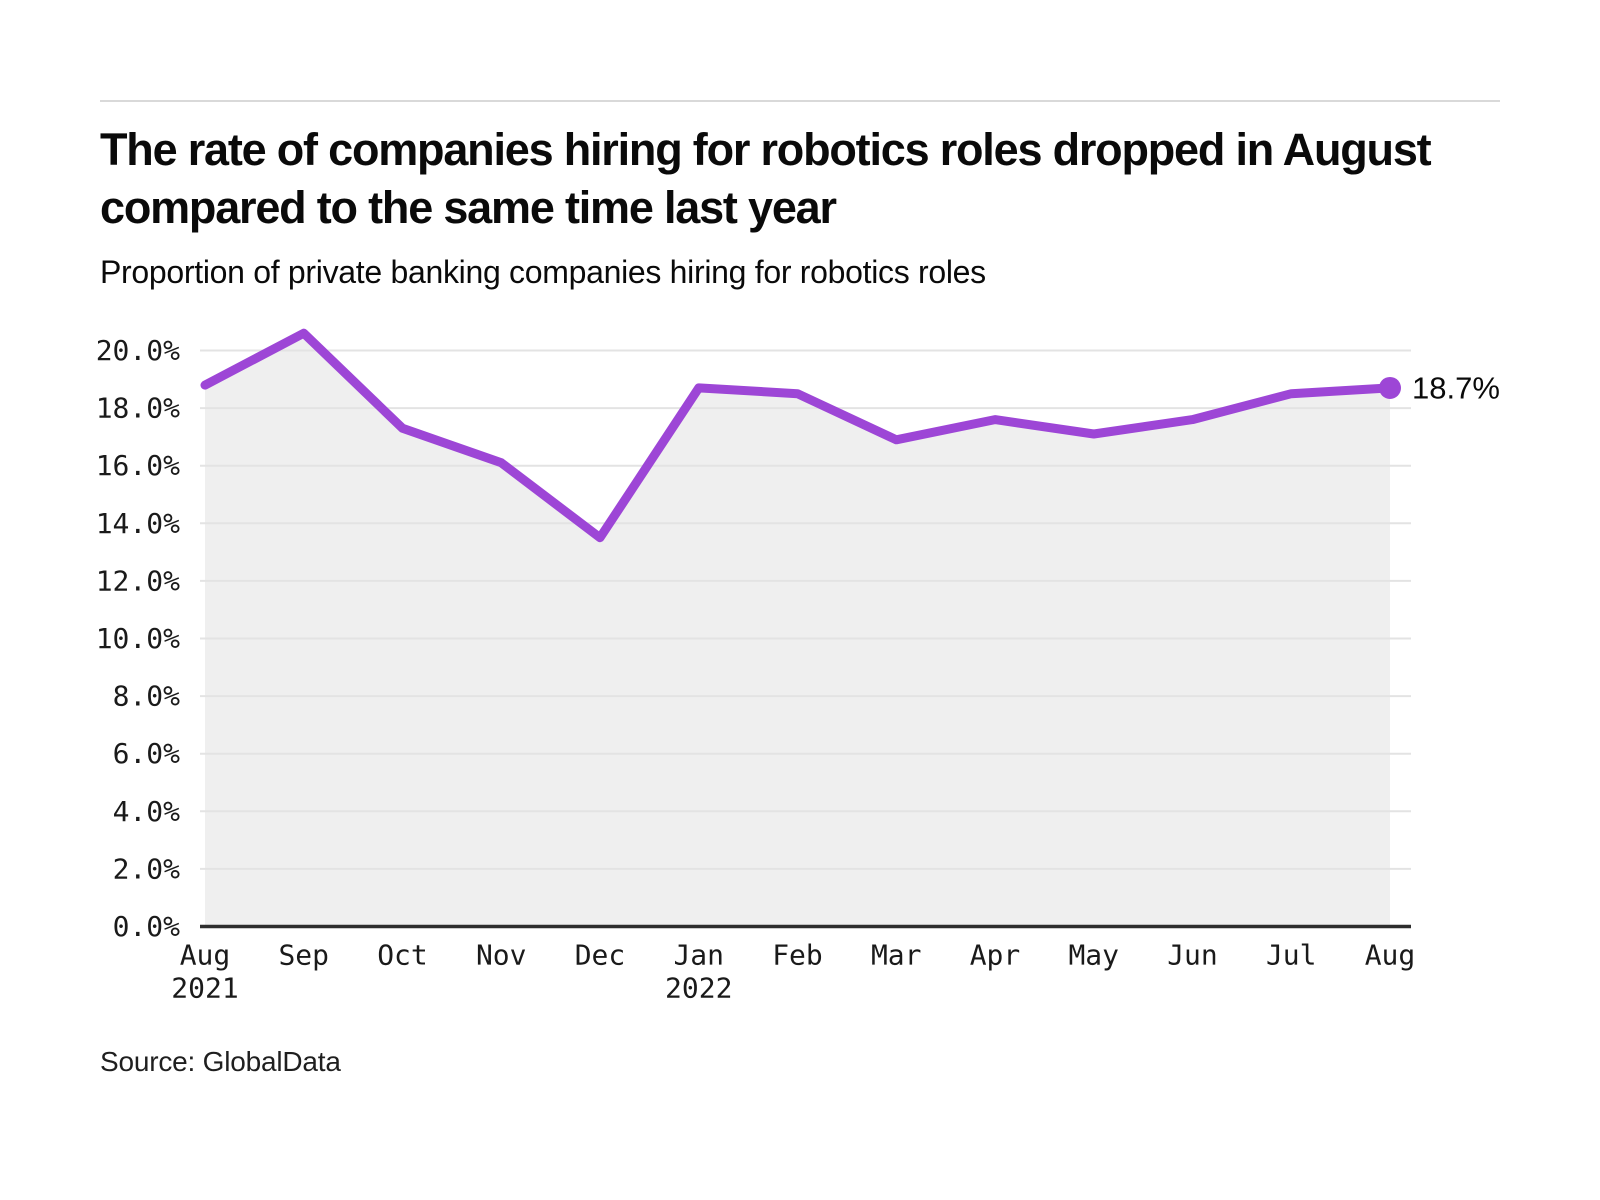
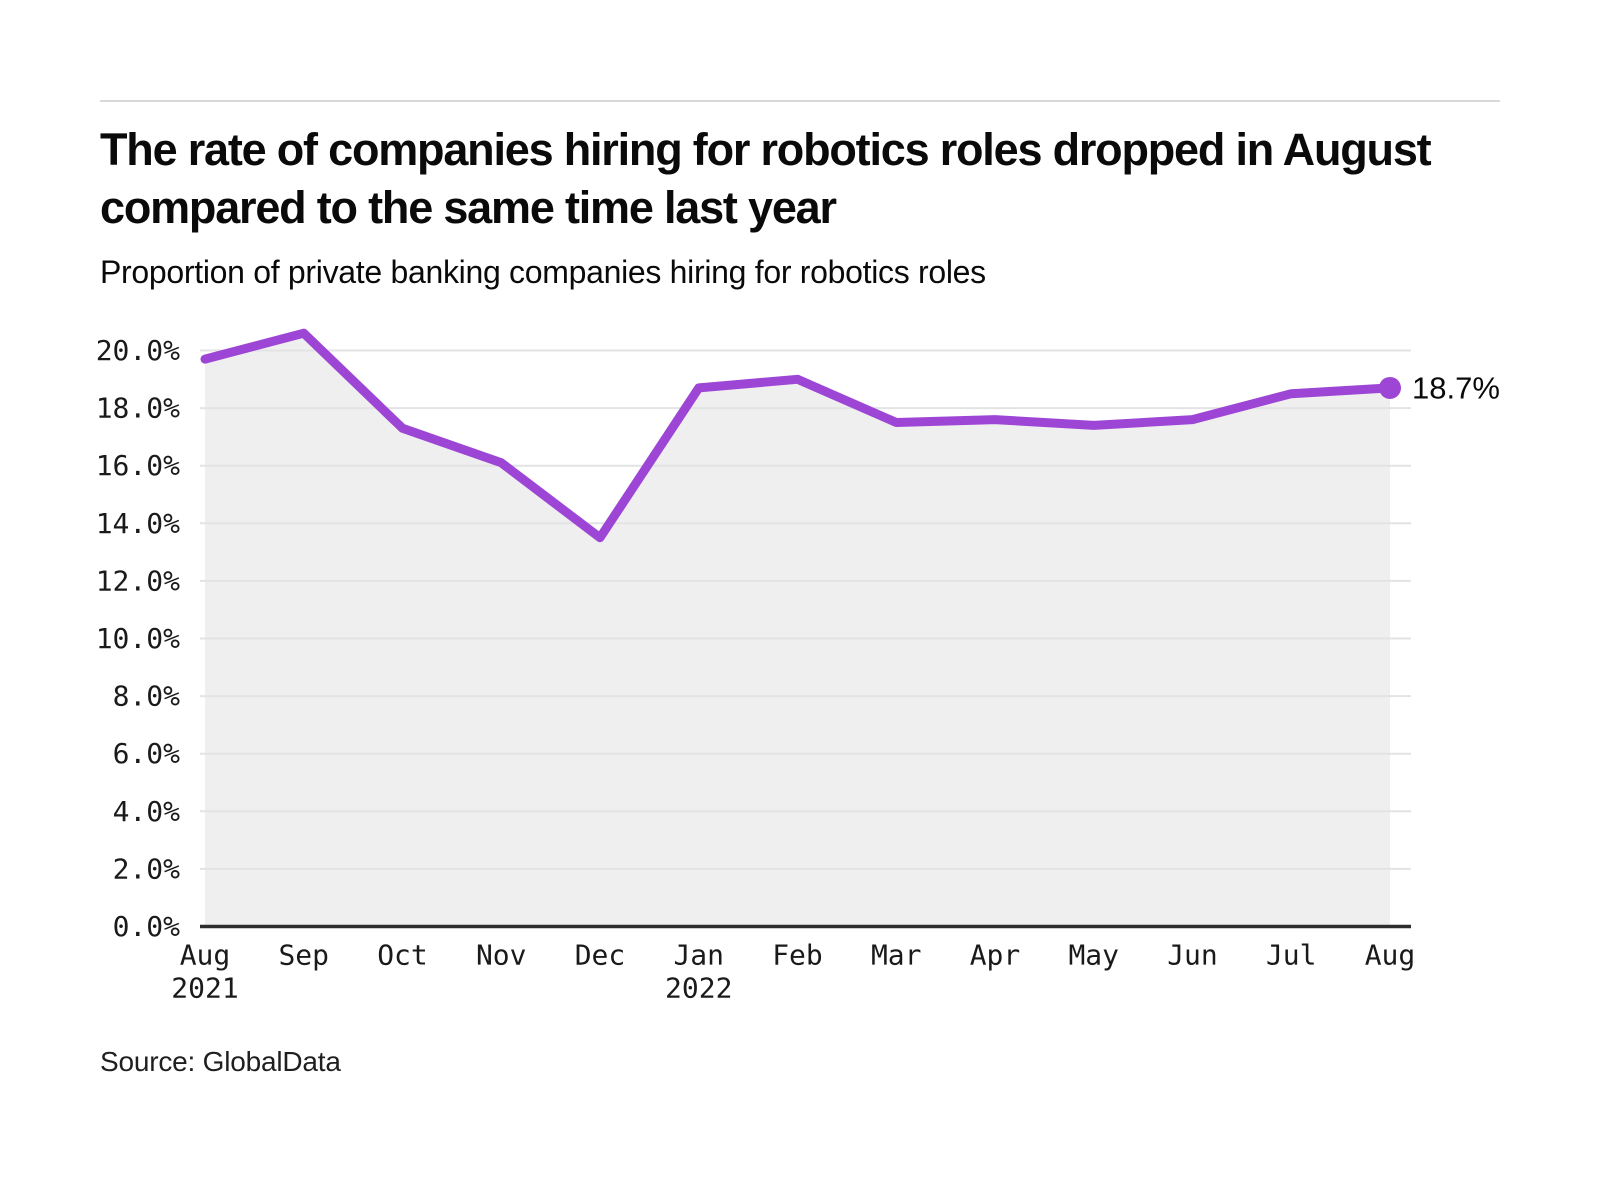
Aug 2021: 18.8% -> 19.7%
Feb: 18.5% -> 19.0%
Mar: 16.9% -> 17.5%
May: 17.1% -> 17.4%
